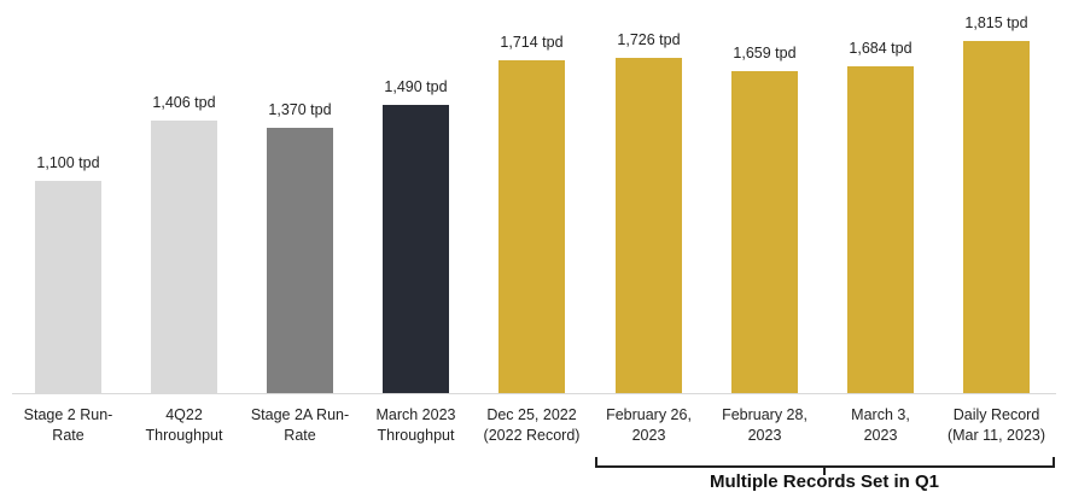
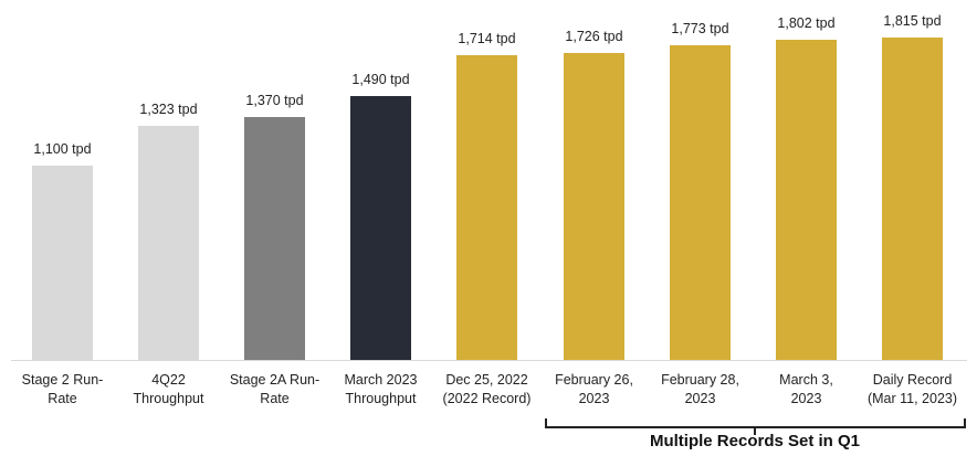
4Q22 Throughput: 1,406 -> 1,323
February 28, 2023: 1,659 -> 1,773
March 3, 2023: 1,684 -> 1,802
